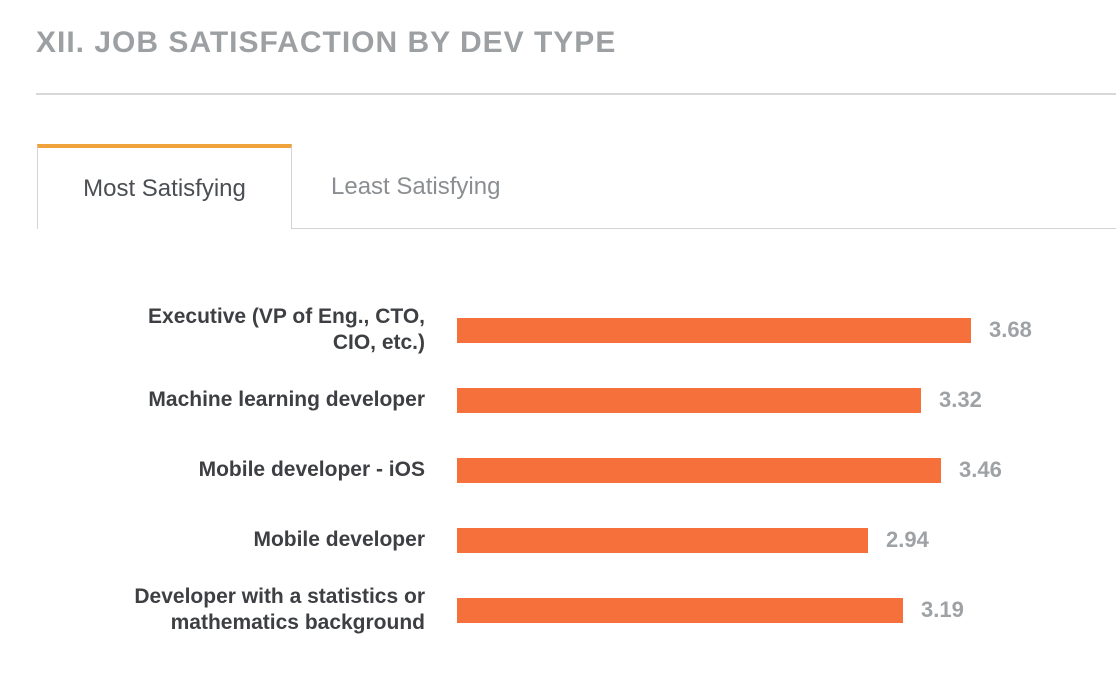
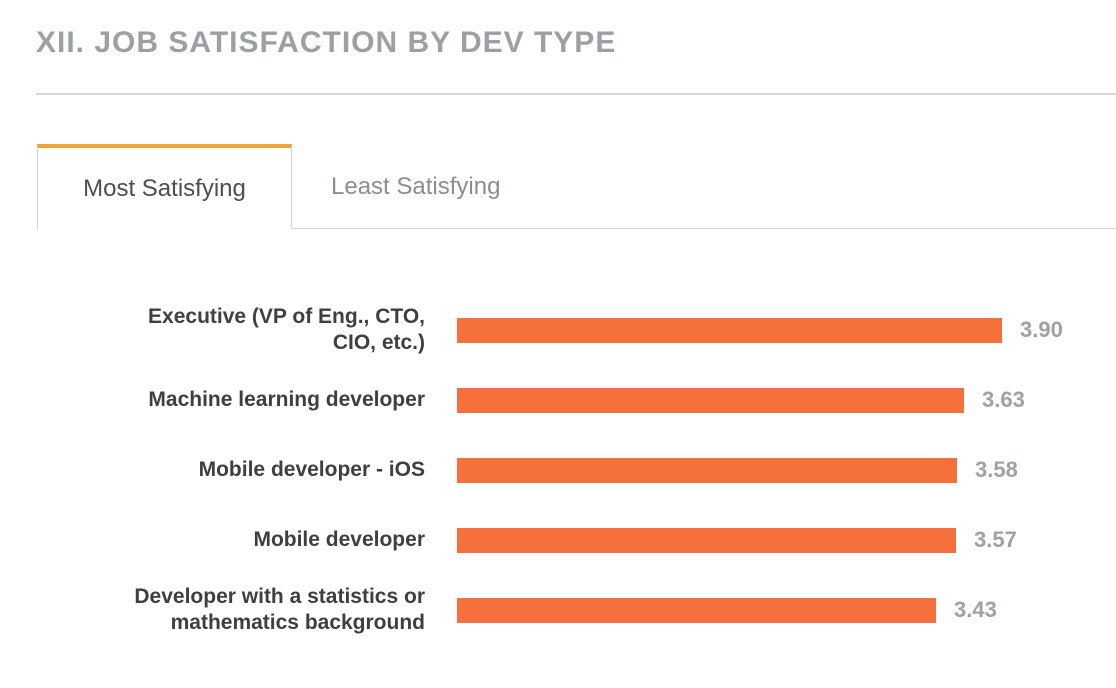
Executive (VP of Eng., CTO, CIO, etc.): 3.68 -> 3.90
Machine learning developer: 3.32 -> 3.63
Mobile developer - iOS: 3.46 -> 3.58
Mobile developer: 2.94 -> 3.57
Developer with a statistics or mathematics background: 3.19 -> 3.43
